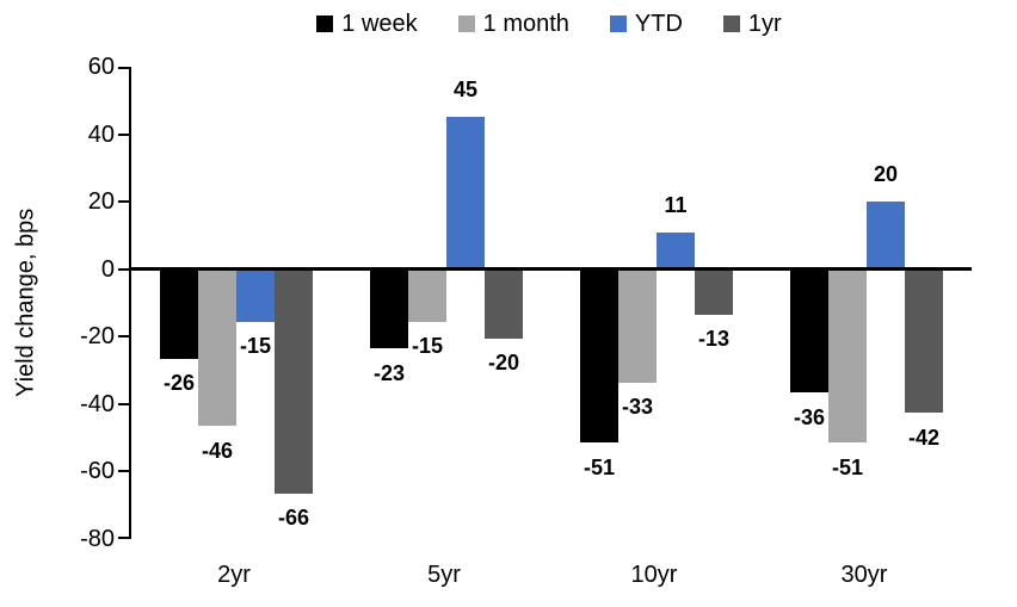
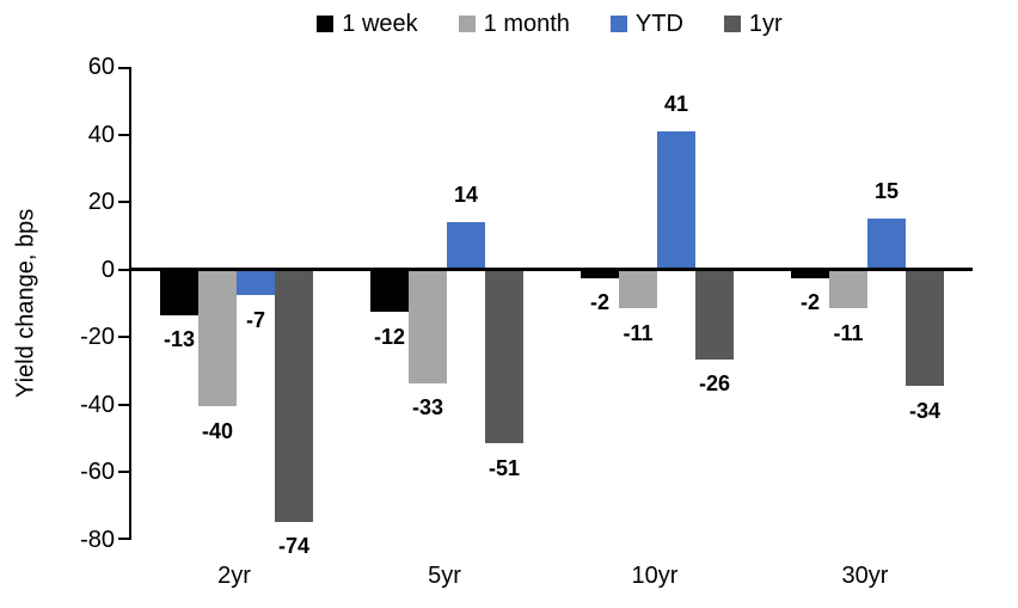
1 week/2yr: -26 -> -13
1 month/2yr: -46 -> -40
YTD/2yr: -15 -> -7
1yr/2yr: -66 -> -74
1 week/5yr: -23 -> -12
1 month/5yr: -15 -> -33
YTD/5yr: 45 -> 14
1yr/5yr: -20 -> -51
1 week/10yr: -51 -> -2
1 month/10yr: -33 -> -11
YTD/10yr: 11 -> 41
1yr/10yr: -13 -> -26
1 week/30yr: -36 -> -2
1 month/30yr: -51 -> -11
YTD/30yr: 20 -> 15
1yr/30yr: -42 -> -34
